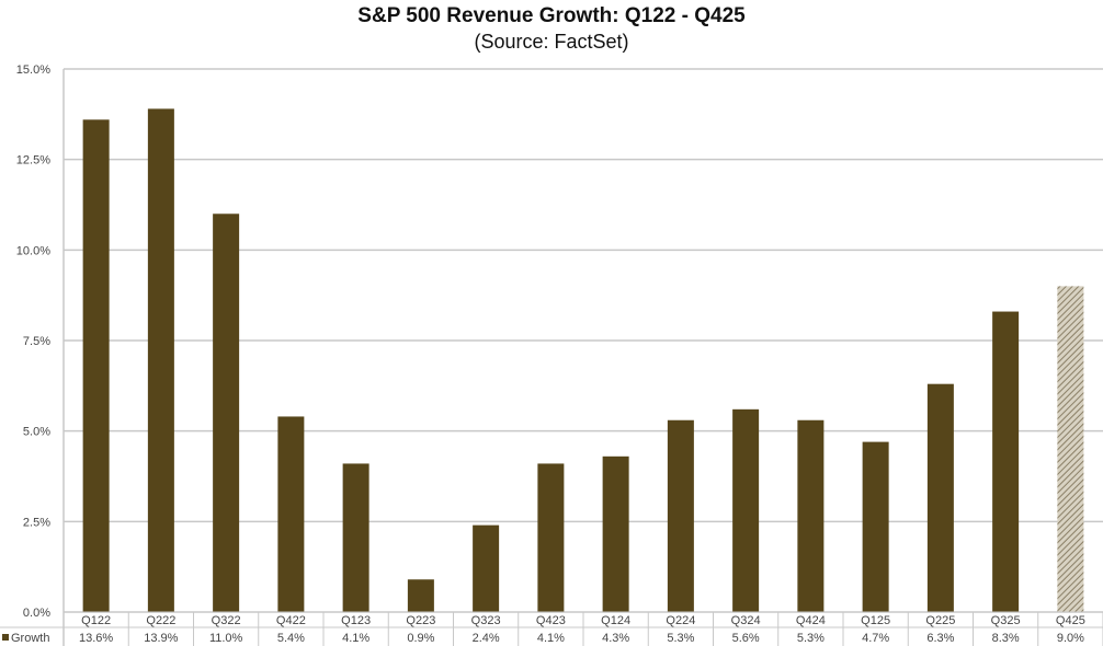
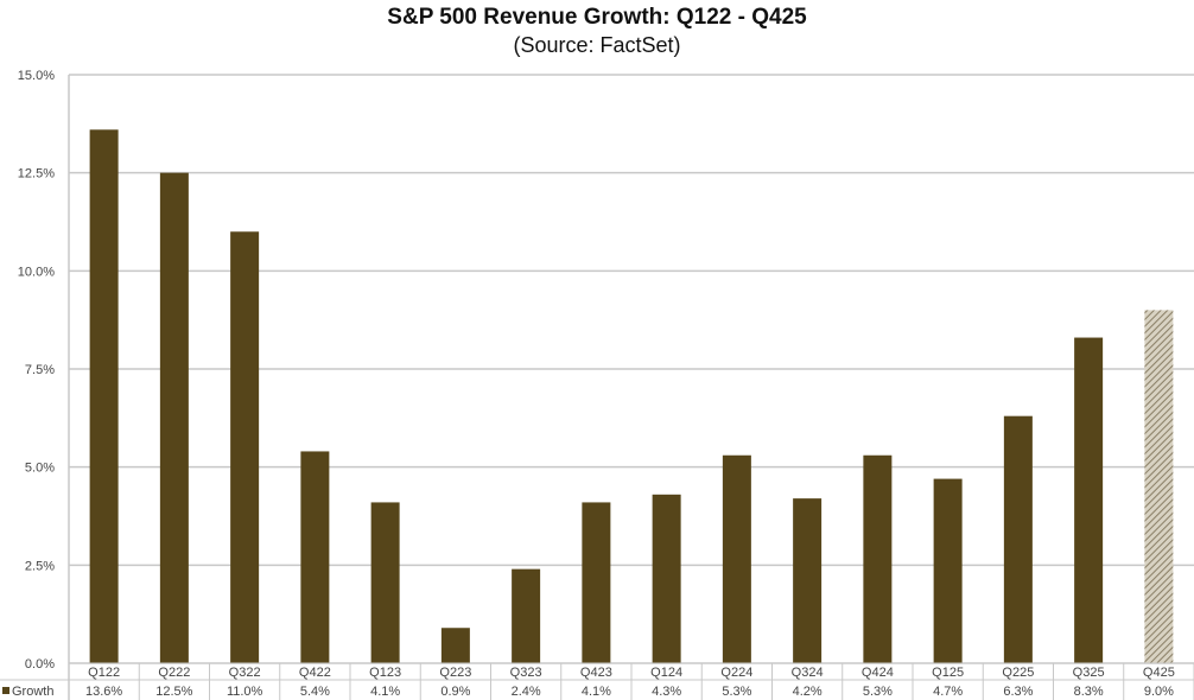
Q222: 13.9% -> 12.5%
Q324: 5.6% -> 4.2%
